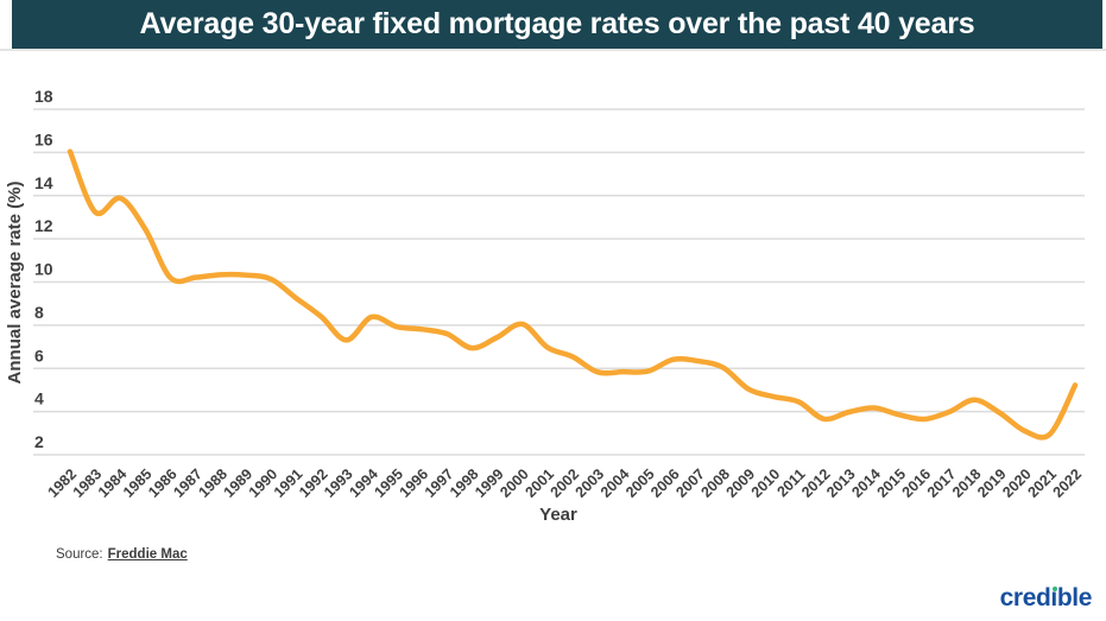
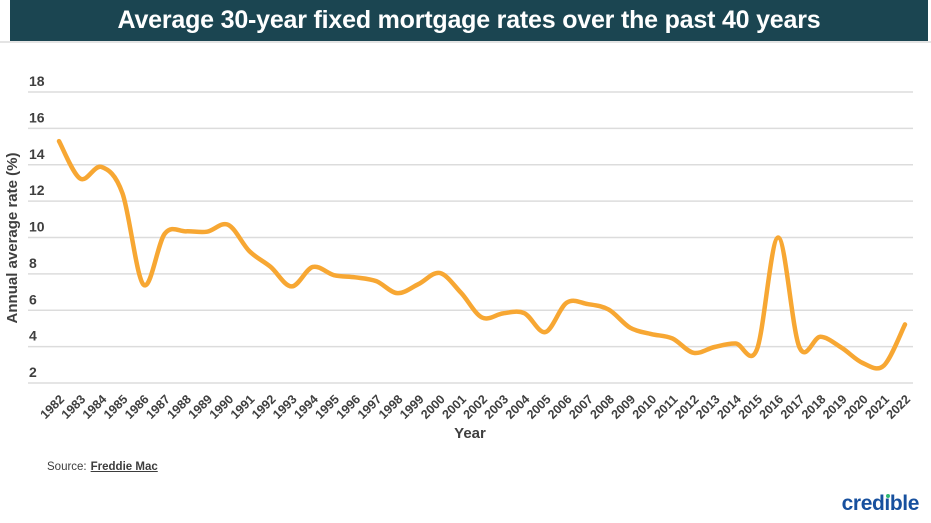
1982: 16.0 -> 15.3
1986: 10.2 -> 7.4
1990: 10.1 -> 10.7
2002: 6.5 -> 5.6
2005: 5.9 -> 4.8
2016: 3.6 -> 10.0
